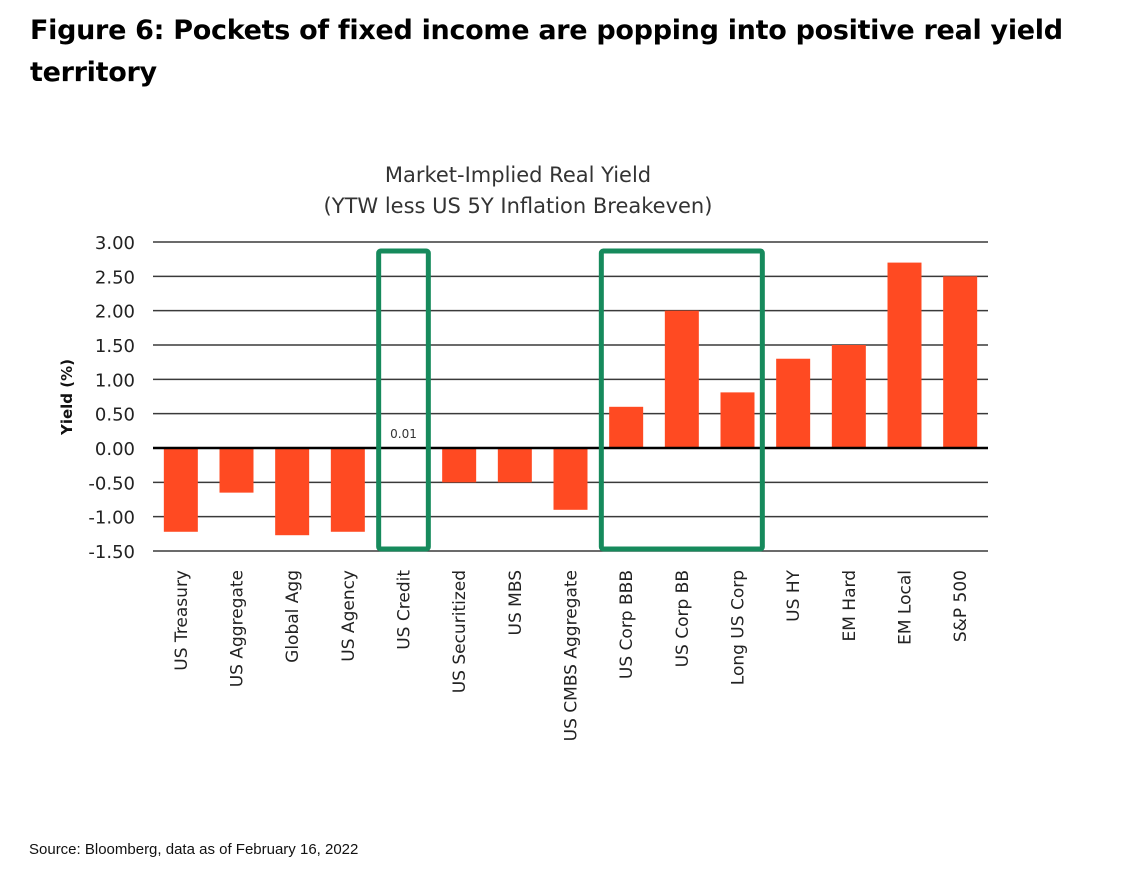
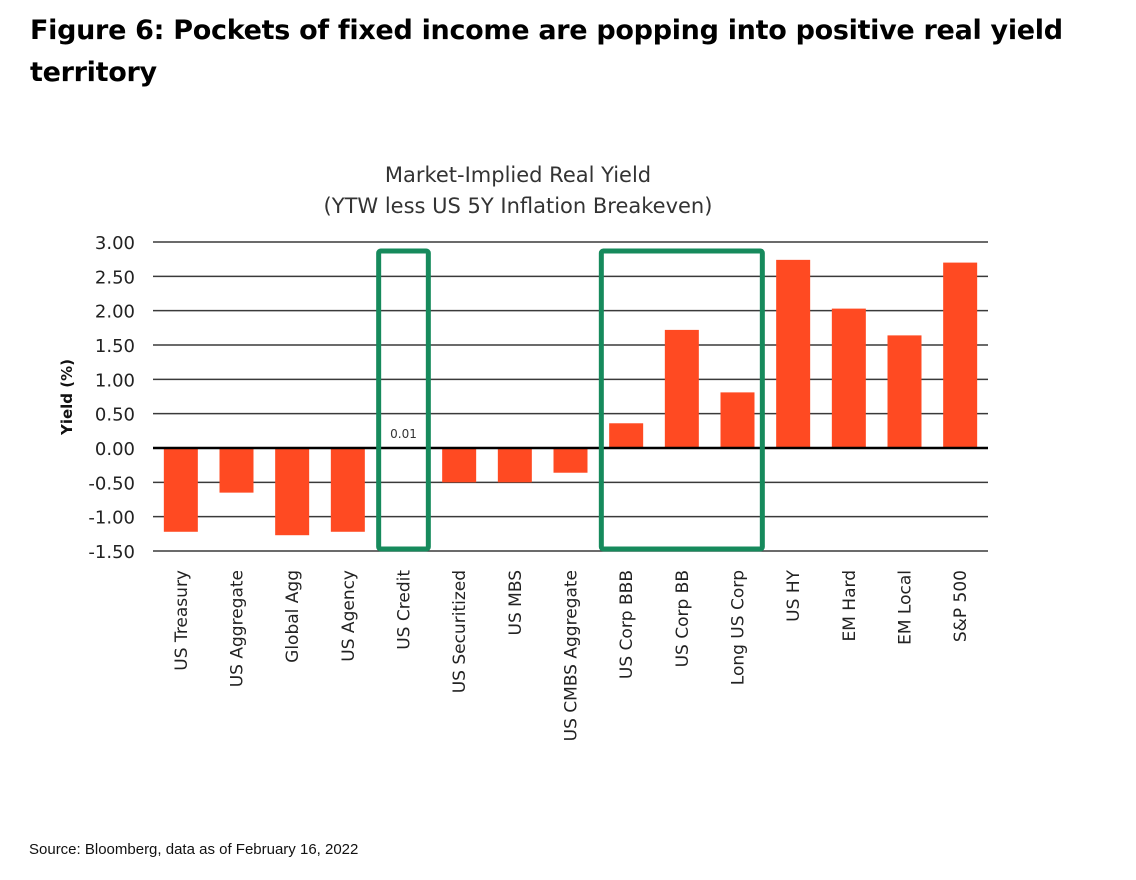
US CMBS Aggregate: -0.9 -> -0.4
US Corp BBB: 0.6 -> 0.4
US Corp BB: 2.0 -> 1.7
US HY: 1.3 -> 2.7
EM Hard: 1.5 -> 2.0
EM Local: 2.7 -> 1.6
S&P 500: 2.5 -> 2.7
